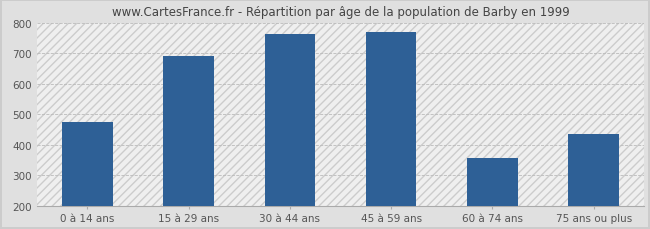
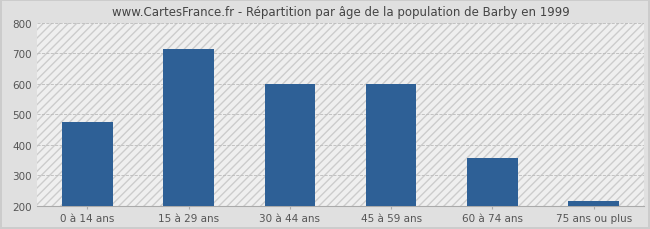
15 à 29 ans: 690 -> 715
30 à 44 ans: 765 -> 600
45 à 59 ans: 770 -> 600
75 ans ou plus: 435 -> 215
